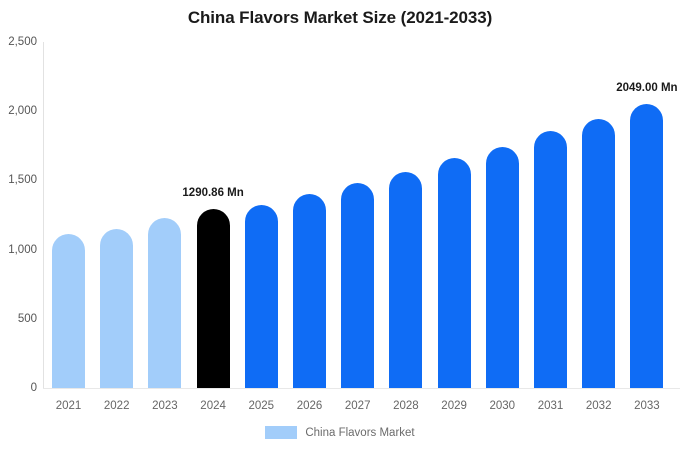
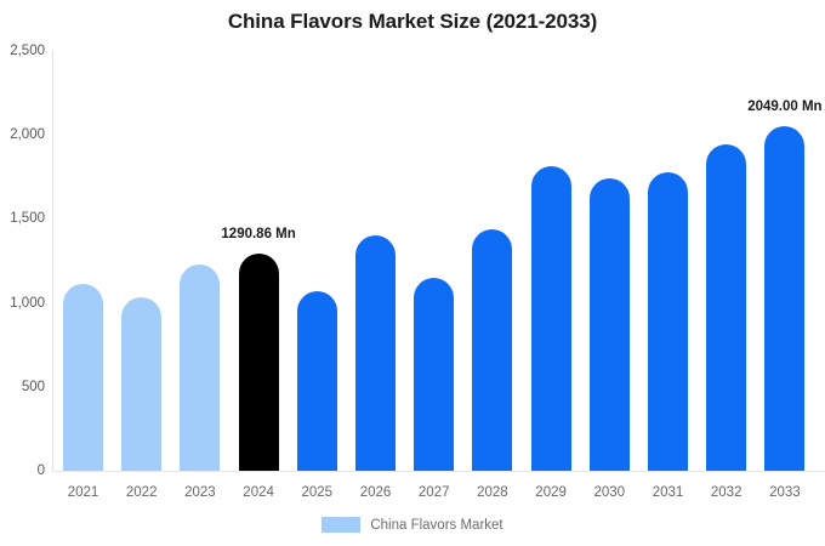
2022: 1150 -> 1030
2025: 1320 -> 1070
2027: 1480 -> 1150
2028: 1560 -> 1440
2029: 1660 -> 1810
2031: 1860 -> 1780
